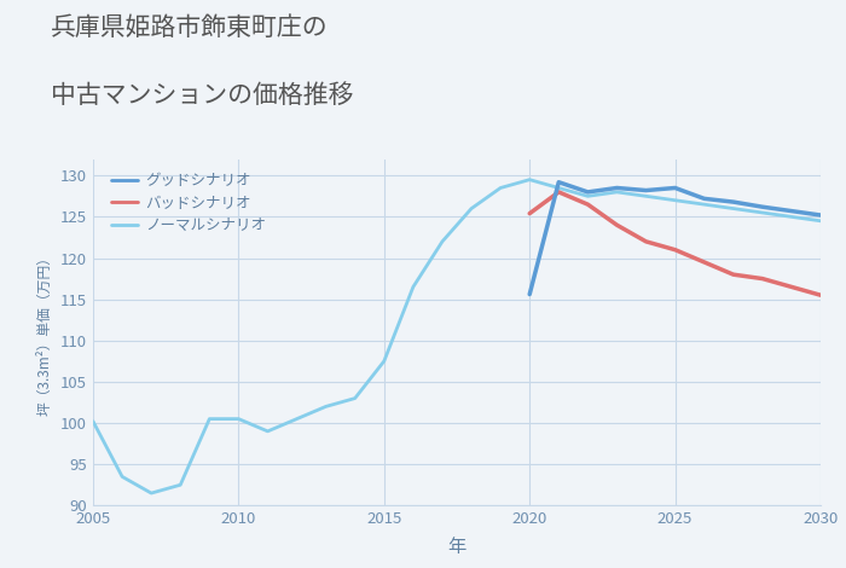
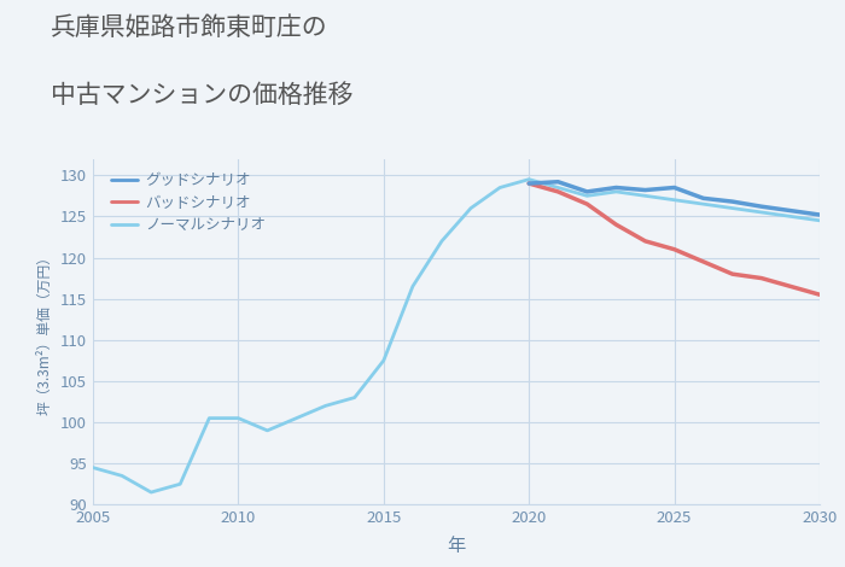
ノーマルシナリオ/2005: 100.2 -> 94.5
グッドシナリオ/2020: 115.6 -> 129.0
バッドシナリオ/2020: 125.4 -> 129.0
